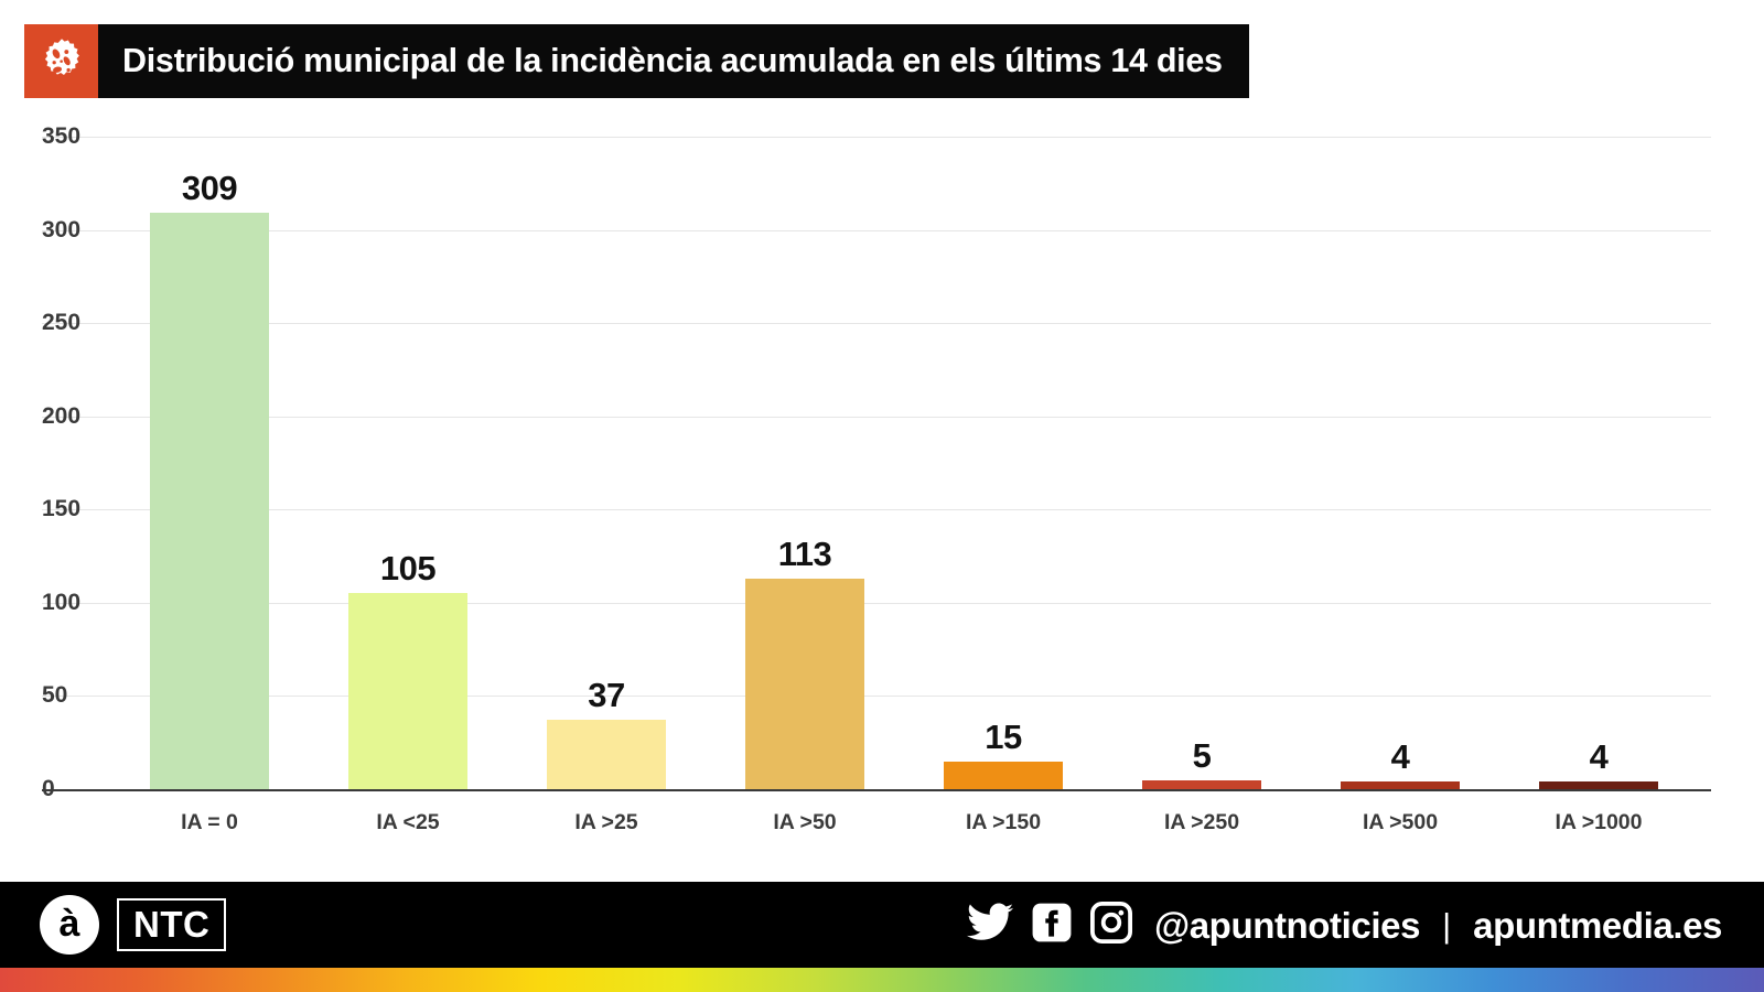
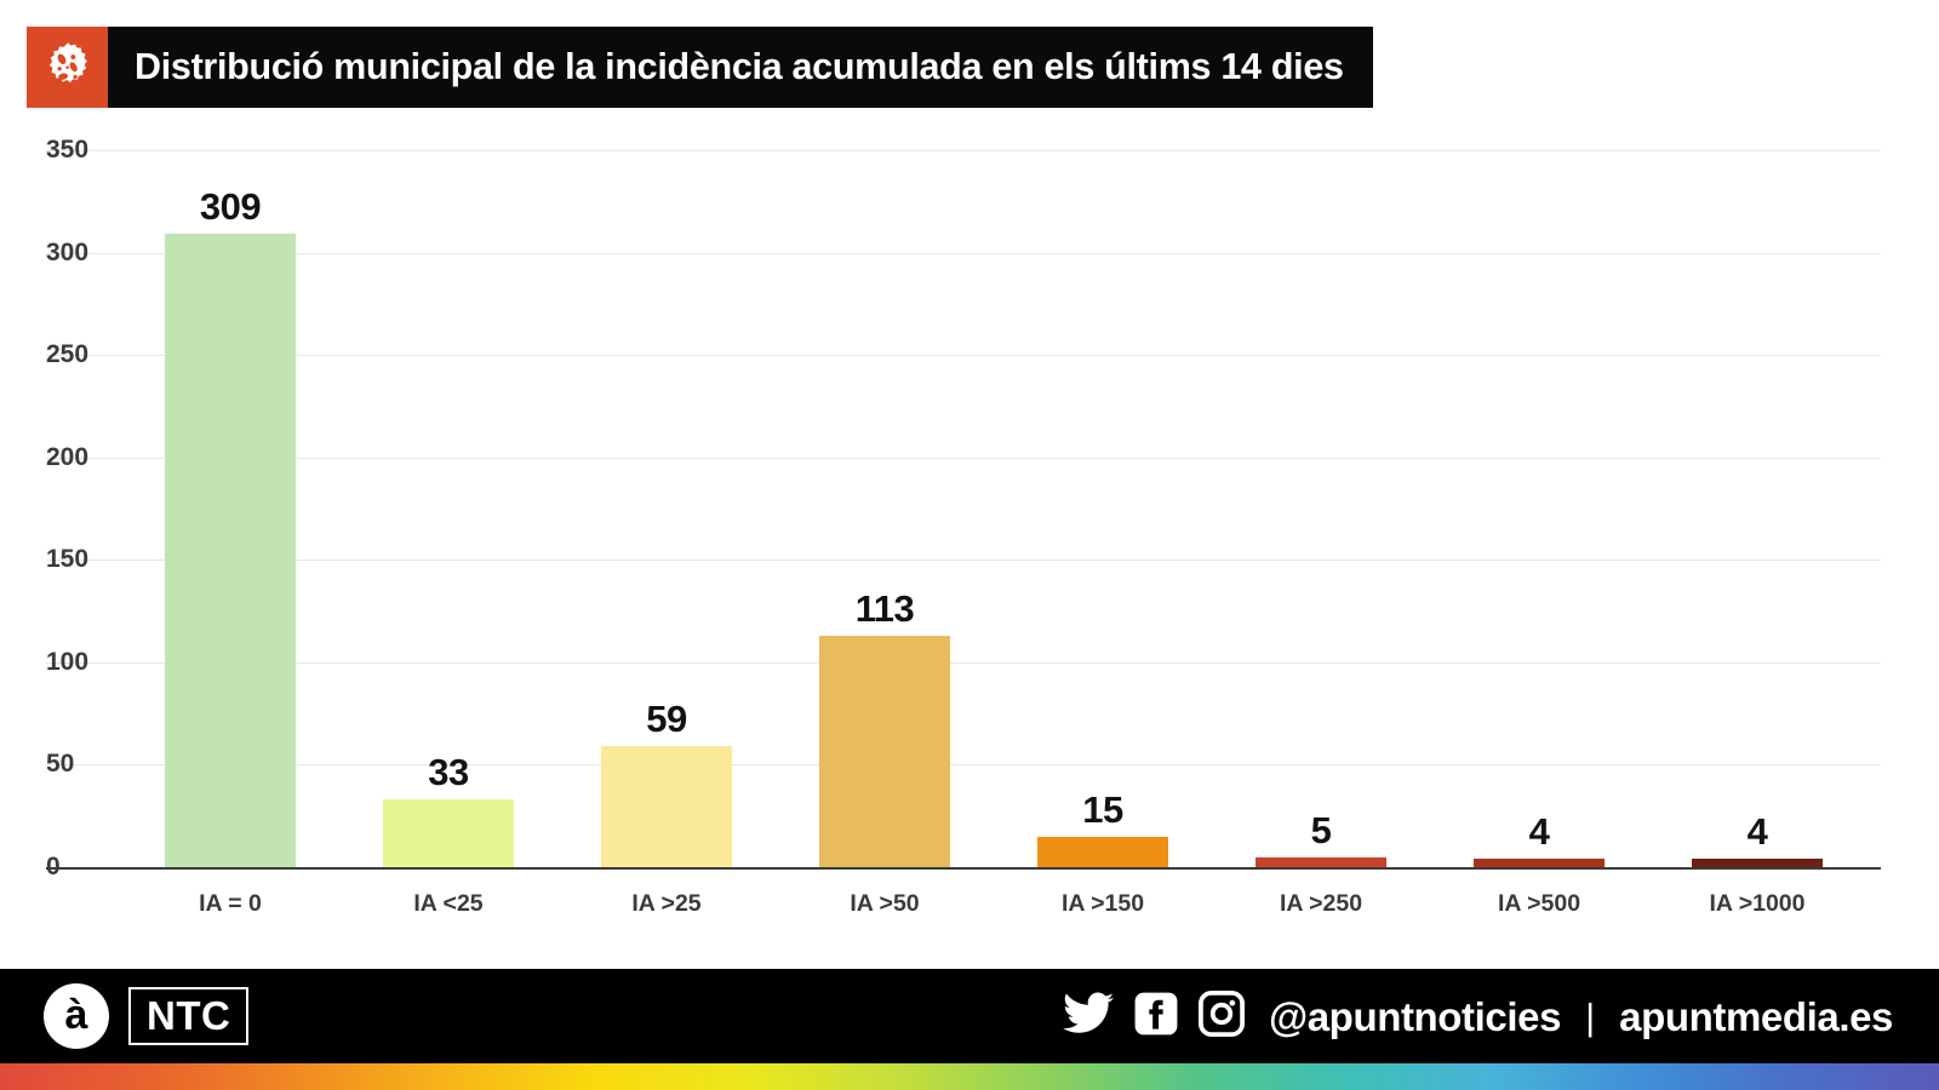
IA <25: 105 -> 33
IA >25: 37 -> 59
